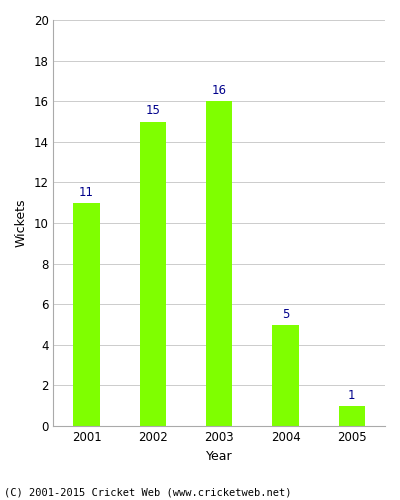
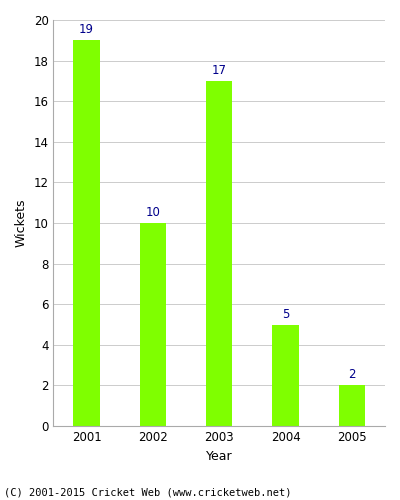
2001: 11 -> 19
2002: 15 -> 10
2003: 16 -> 17
2005: 1 -> 2
